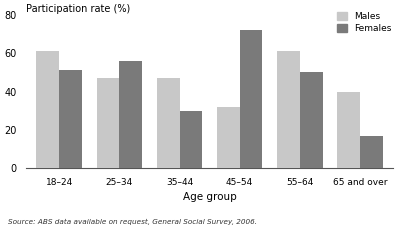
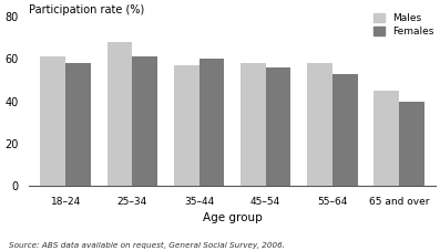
Females/18–24: 51 -> 58
Males/25–34: 47 -> 68
Females/25–34: 56 -> 61
Males/35–44: 47 -> 57
Females/35–44: 30 -> 60
Males/45–54: 32 -> 58
Females/45–54: 72 -> 56
Males/55–64: 61 -> 58
Females/55–64: 50 -> 53
Males/65 and over: 40 -> 45
Females/65 and over: 17 -> 40
